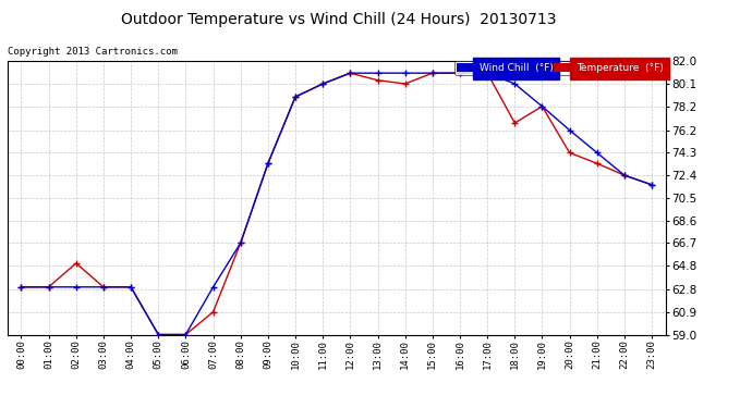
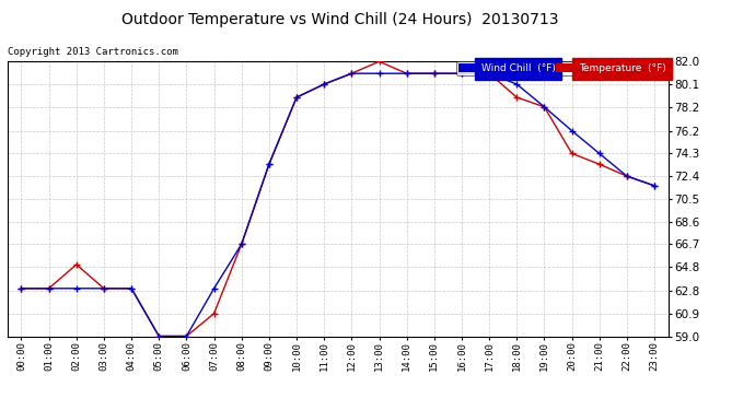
Temperature (°F)/13:00: 80.4 -> 82.0
Temperature (°F)/14:00: 80.1 -> 81.0
Temperature (°F)/18:00: 76.8 -> 79.0
